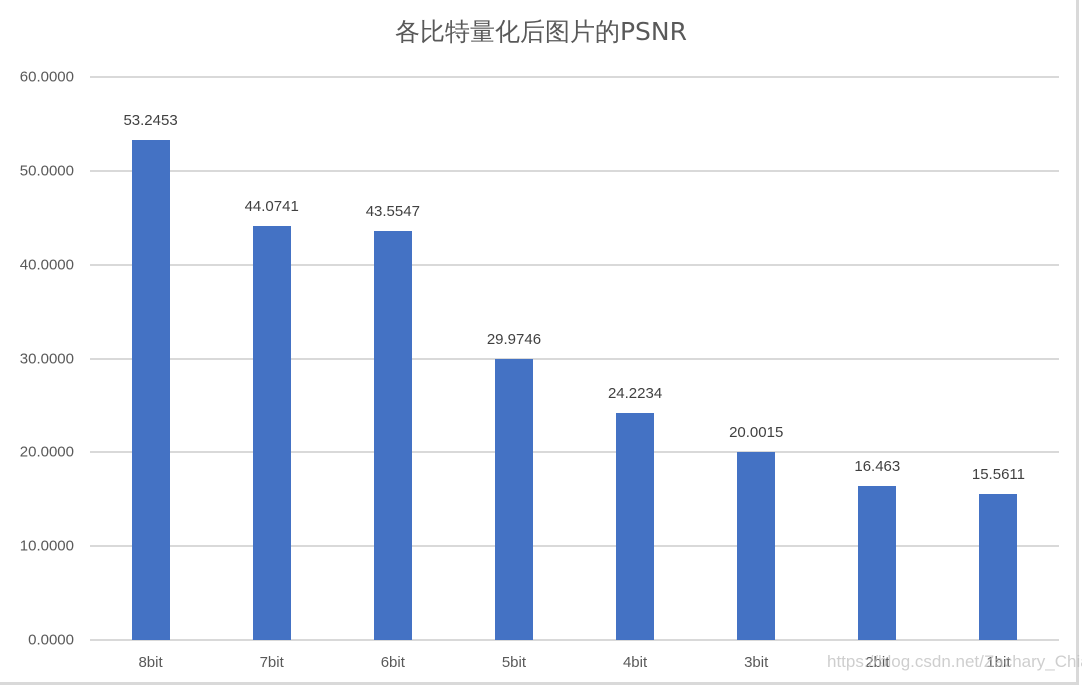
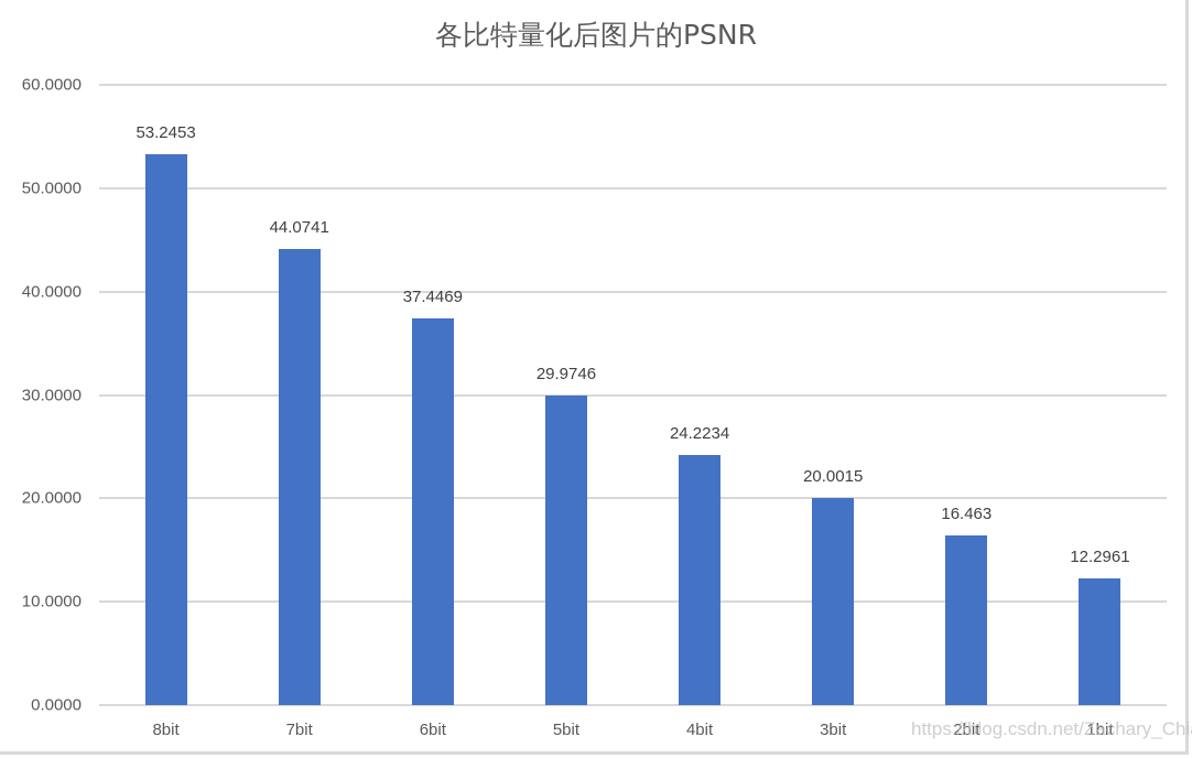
6bit: 43.5547 -> 37.4469
1bit: 15.5611 -> 12.2961
